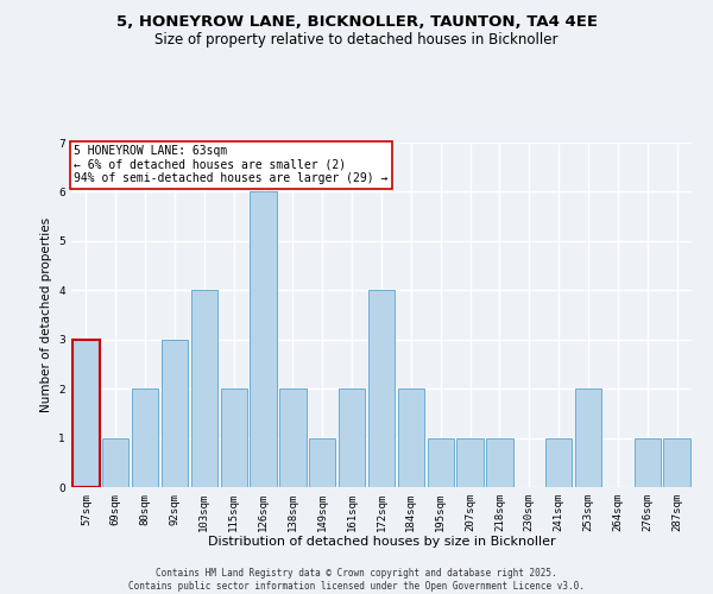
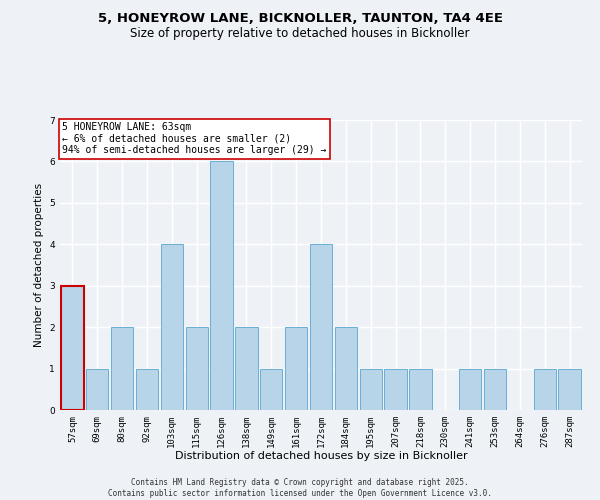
92sqm: 3 -> 1
253sqm: 2 -> 1
